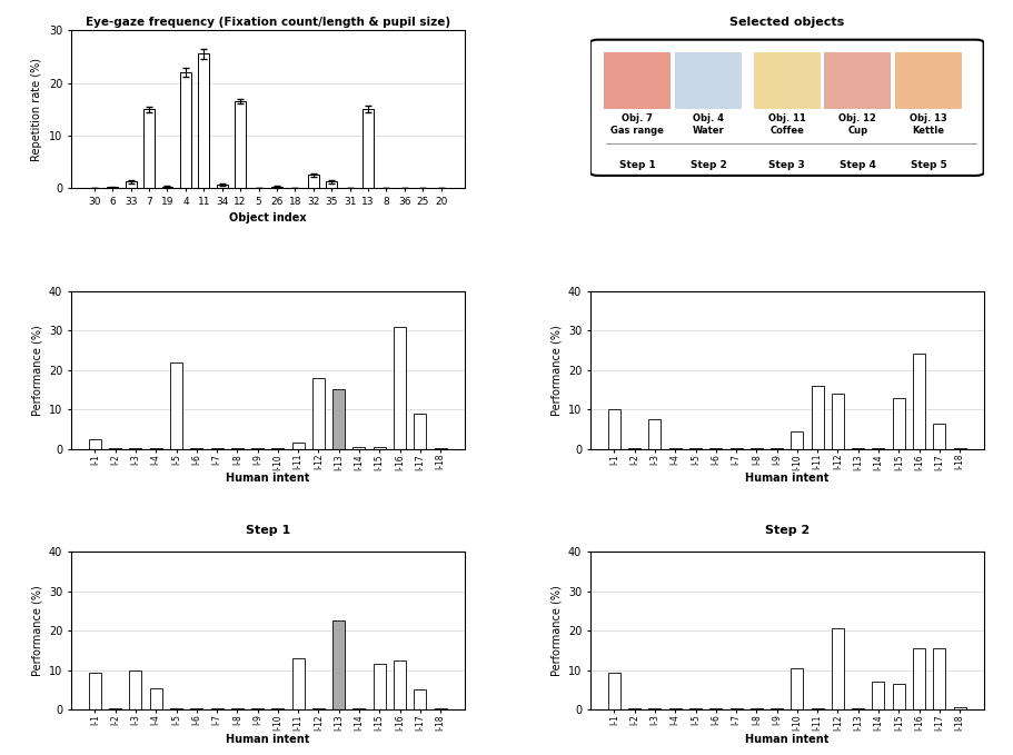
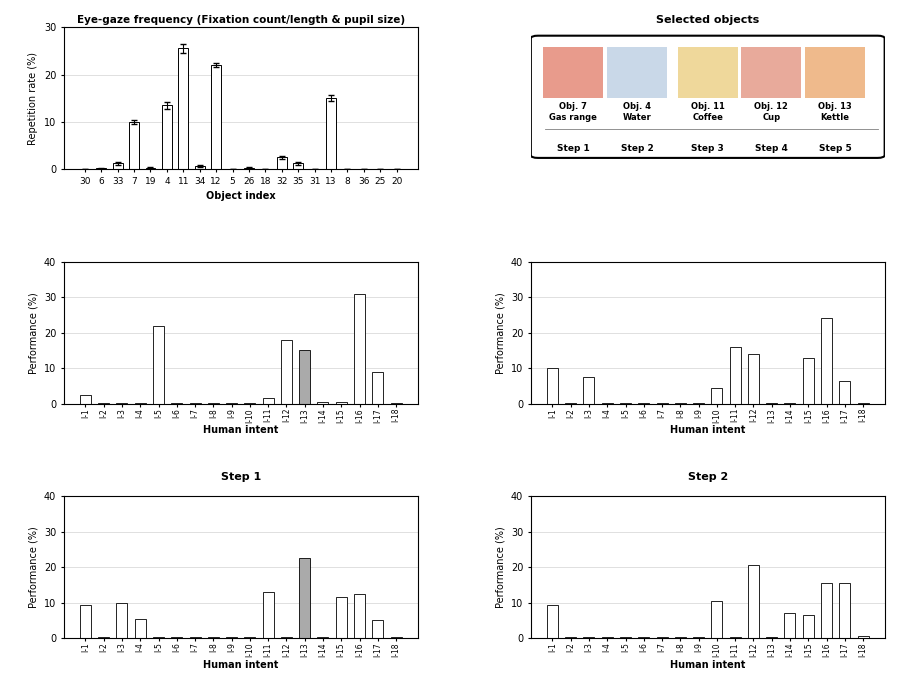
Eye-gaze frequency (Fixation count/length & pupil size)/7: 15.0 -> 10.0
Eye-gaze frequency (Fixation count/length & pupil size)/4: 22.0 -> 13.5
Eye-gaze frequency (Fixation count/length & pupil size)/12: 16.5 -> 22.0
